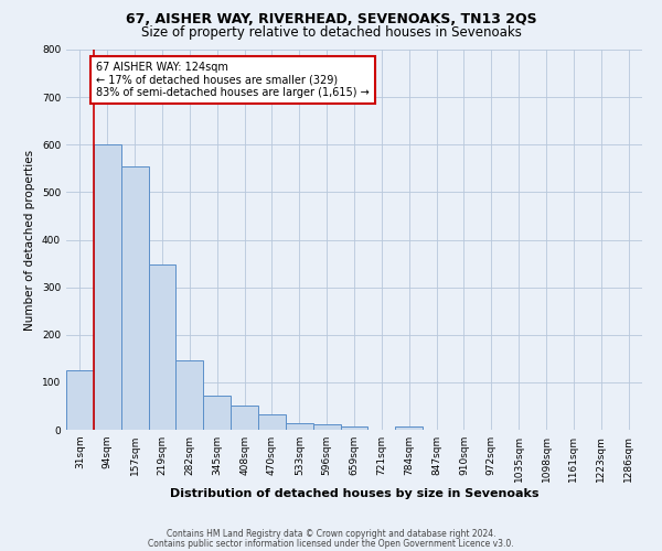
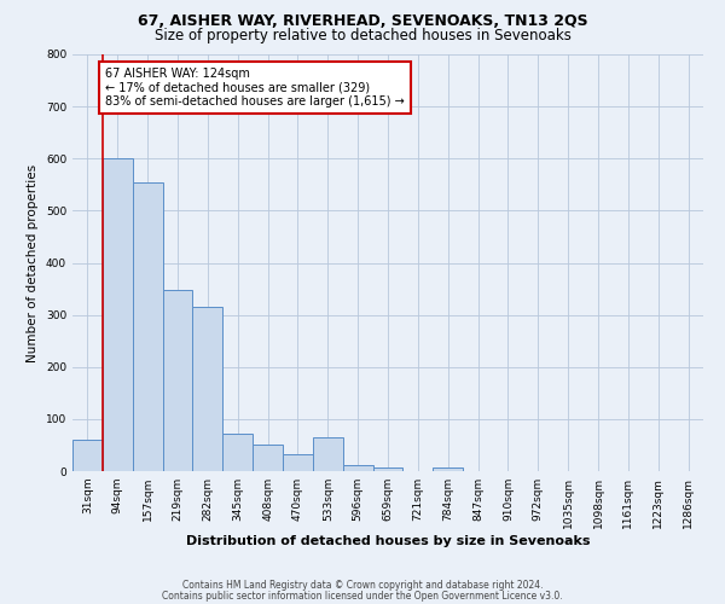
31sqm: 125 -> 60
282sqm: 145 -> 315
533sqm: 15 -> 65
